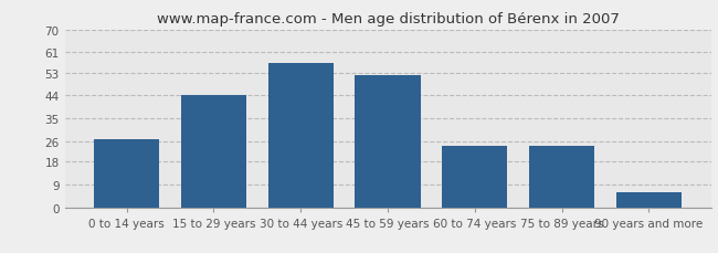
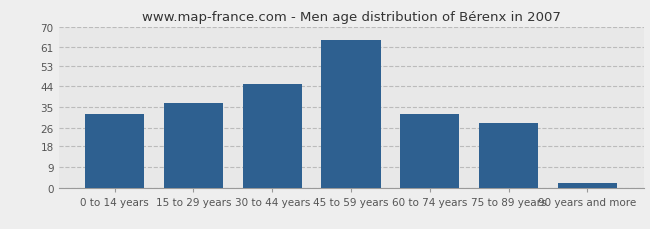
0 to 14 years: 27 -> 32
15 to 29 years: 44 -> 37
30 to 44 years: 57 -> 45
45 to 59 years: 52 -> 64
60 to 74 years: 24 -> 32
75 to 89 years: 24 -> 28
90 years and more: 6 -> 2
